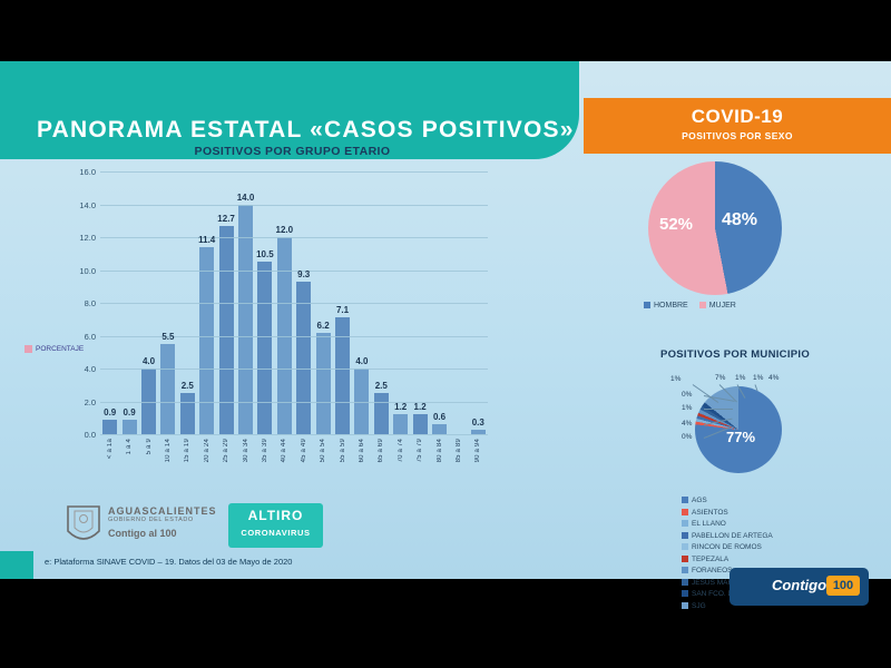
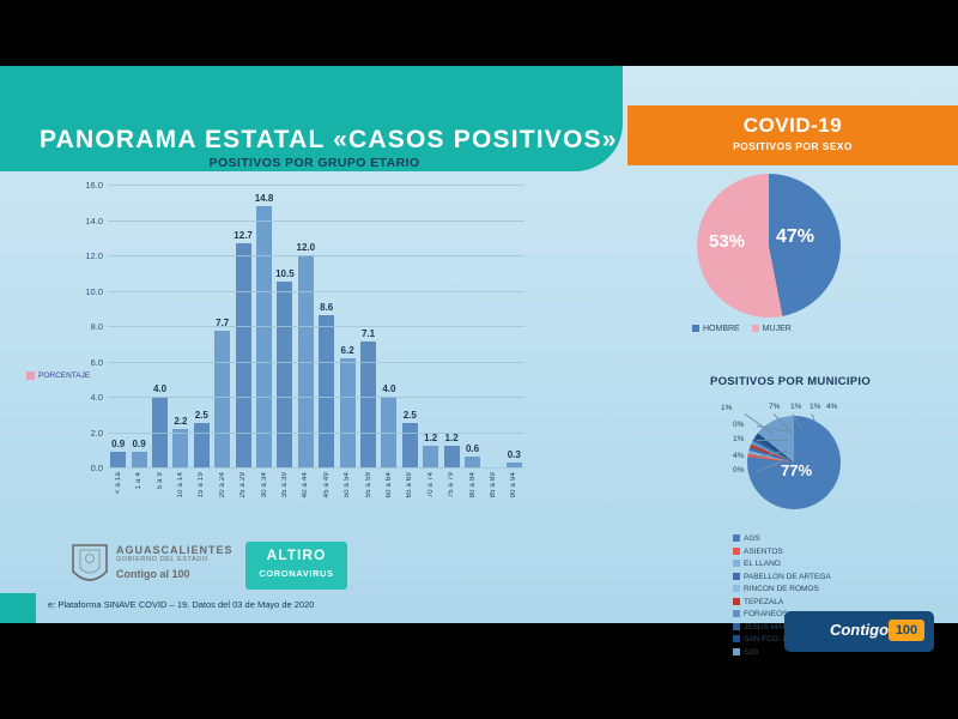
POSITIVOS POR GRUPO ETARIO/10 a 14: 5.5 -> 2.2
POSITIVOS POR GRUPO ETARIO/20 a 24: 11.4 -> 7.7
POSITIVOS POR GRUPO ETARIO/30 a 34: 14.0 -> 14.8
POSITIVOS POR GRUPO ETARIO/45 a 49: 9.3 -> 8.6
POSITIVOS POR SEXO/HOMBRE: 48% -> 47%
POSITIVOS POR SEXO/MUJER: 52% -> 53%
